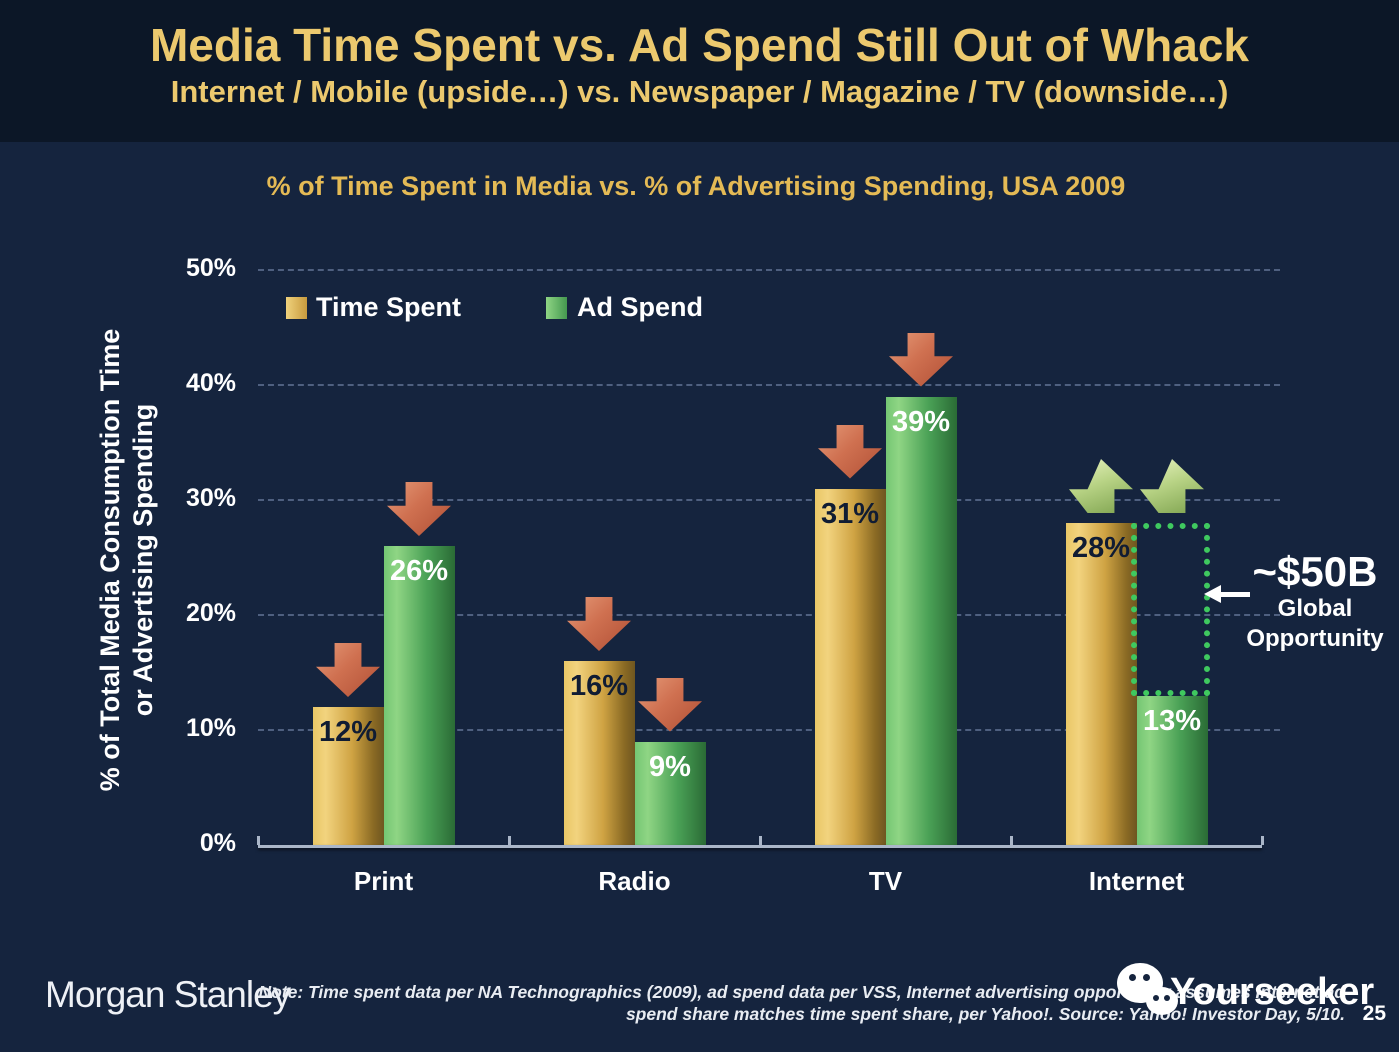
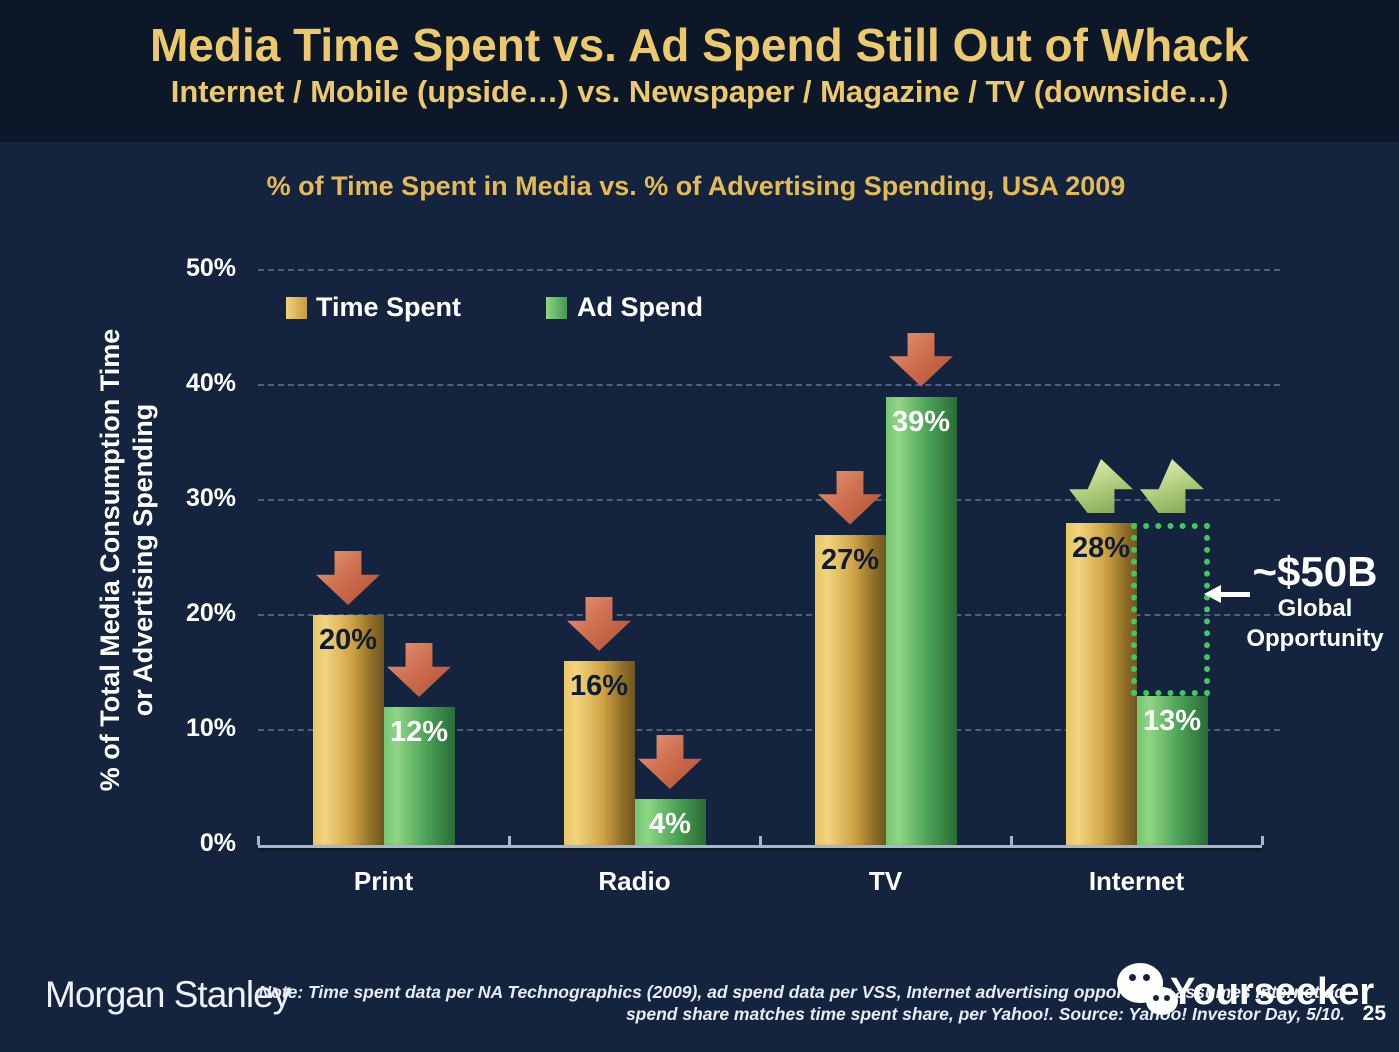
Time Spent/Print: 12% -> 20%
Ad Spend/Print: 26% -> 12%
Ad Spend/Radio: 9% -> 4%
Time Spent/TV: 31% -> 27%
